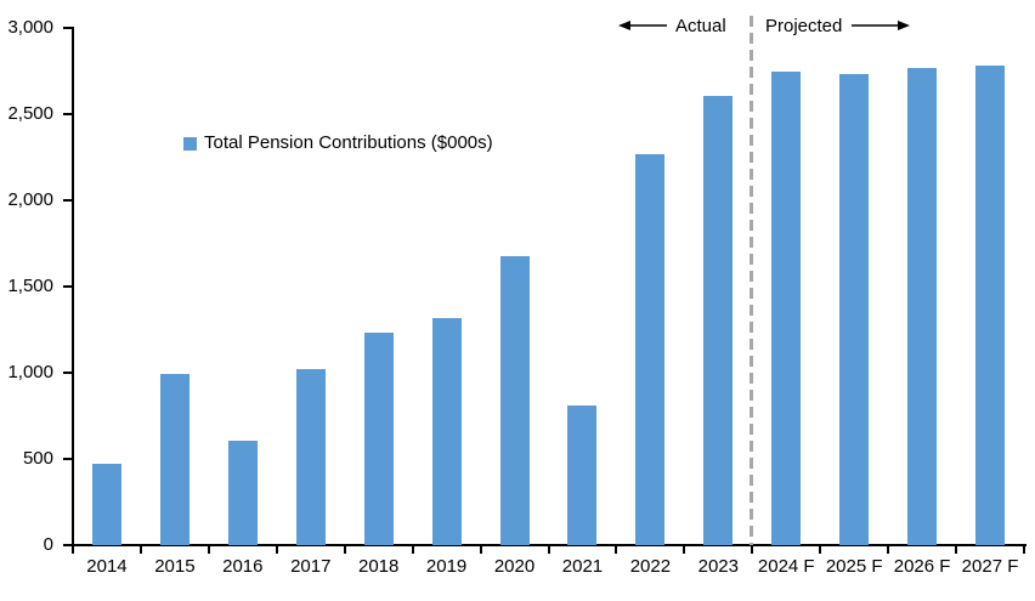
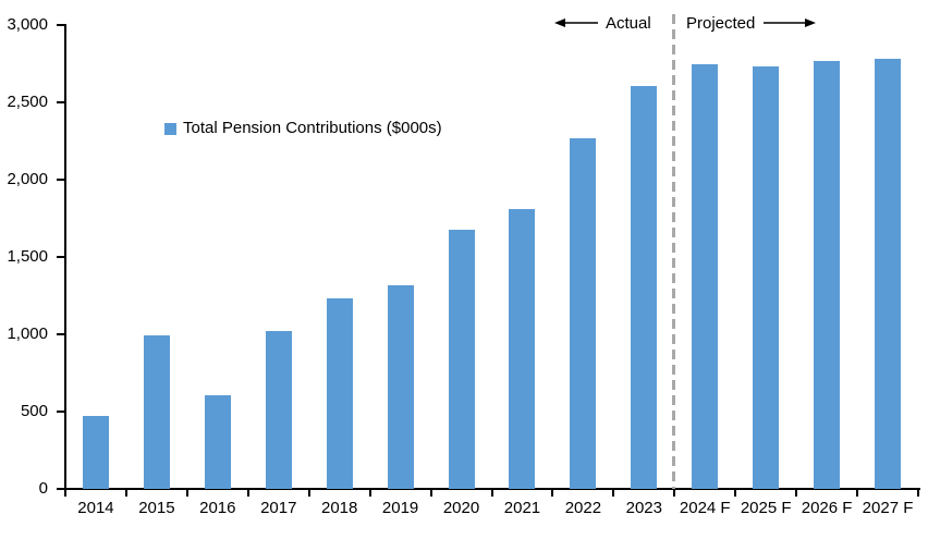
2021: 810 -> 1810
